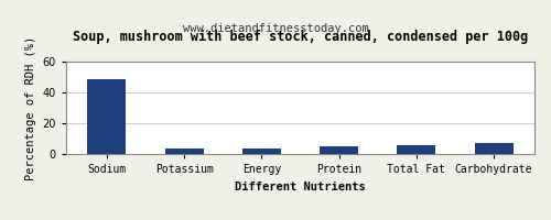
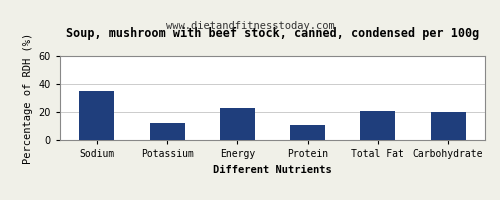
Sodium: 48 -> 35
Potassium: 4 -> 12
Energy: 4 -> 23
Protein: 5 -> 11
Total Fat: 6 -> 21
Carbohydrate: 7 -> 20
